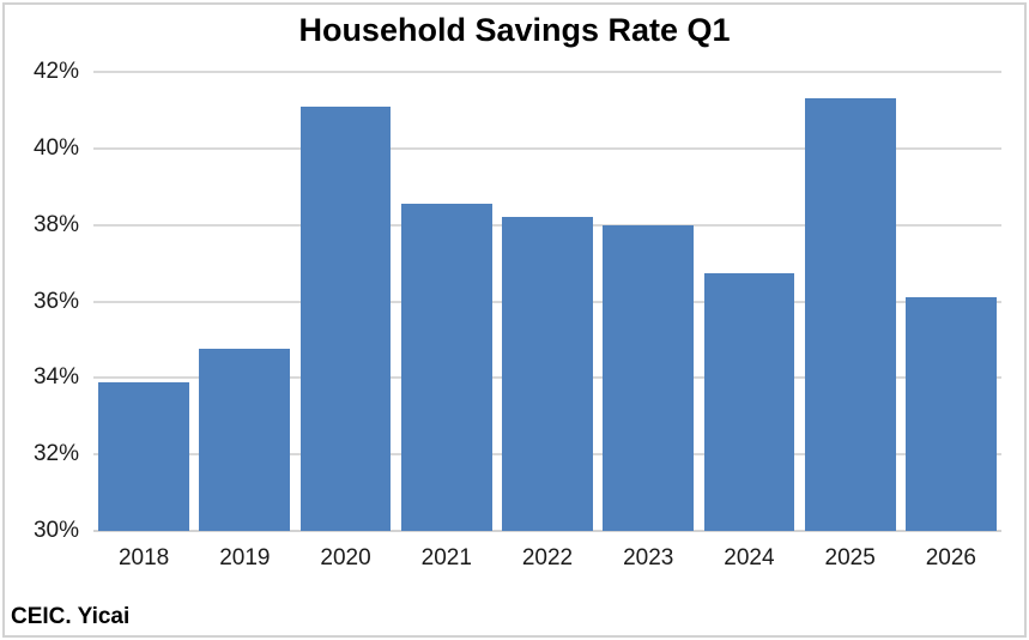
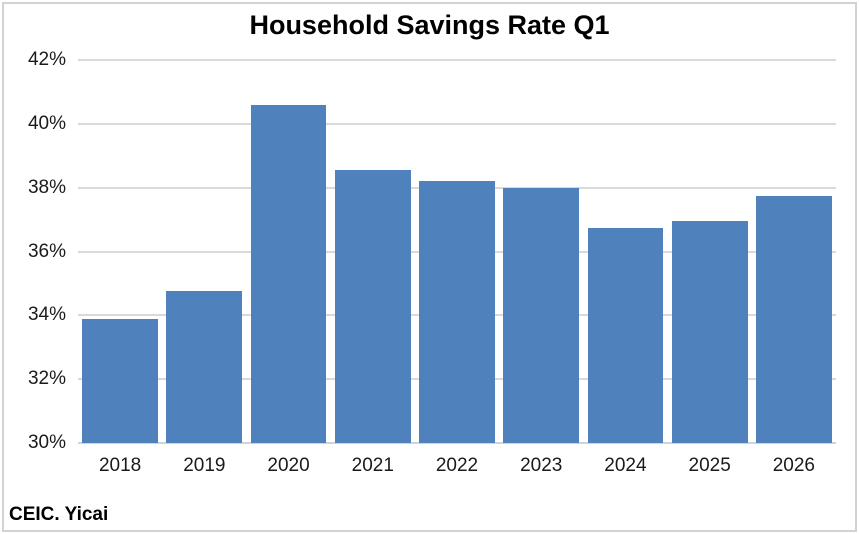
2020: 41.1% -> 40.6%
2025: 41.3% -> 37.0%
2026: 36.1% -> 37.8%
